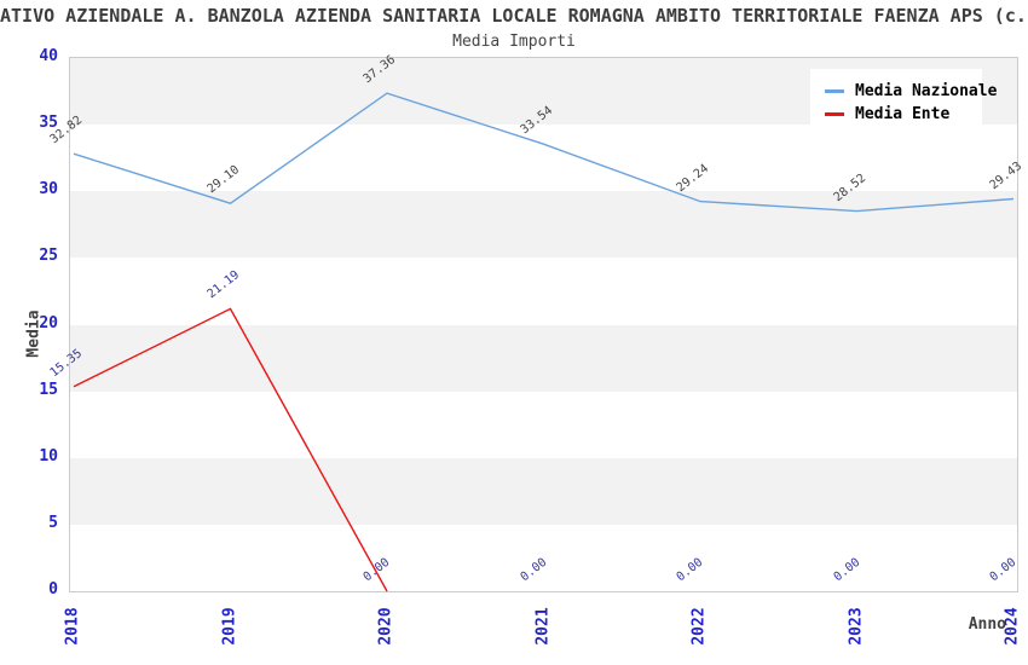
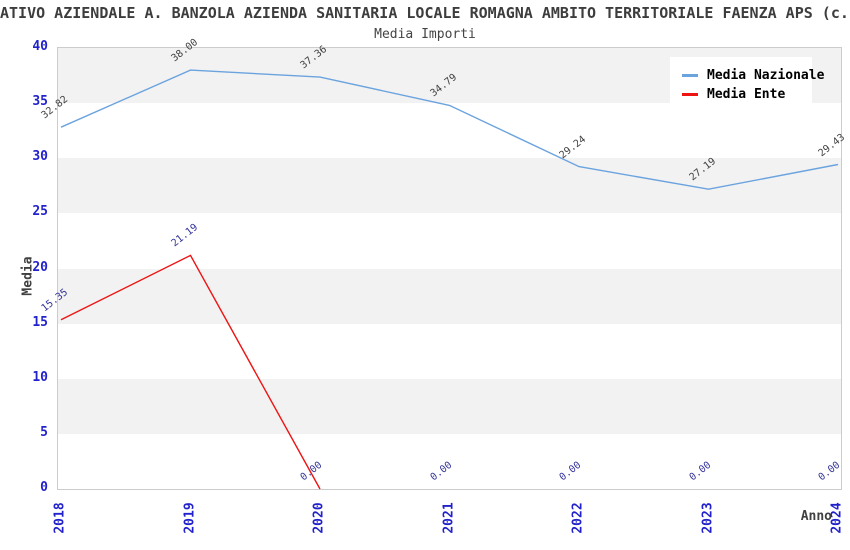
Media Nazionale/2019: 29.10 -> 38.00
Media Nazionale/2021: 33.54 -> 34.79
Media Nazionale/2023: 28.52 -> 27.19
